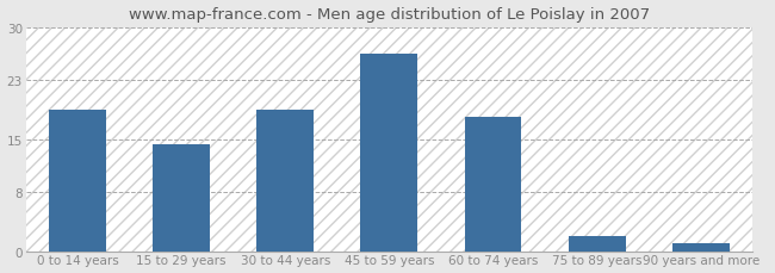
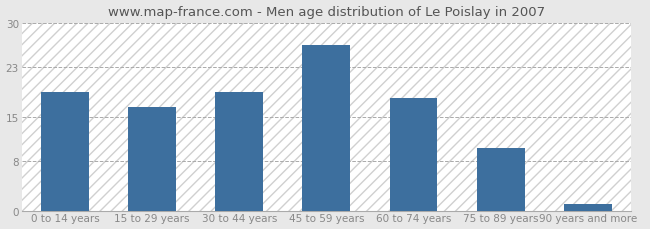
15 to 29 years: 14.4 -> 16.5
75 to 89 years: 2.0 -> 10.0
